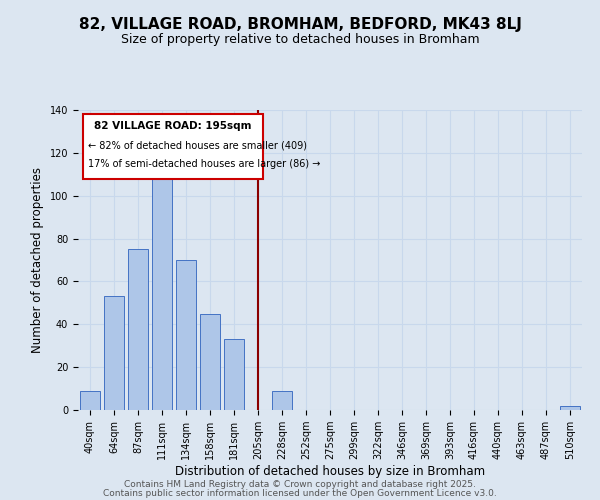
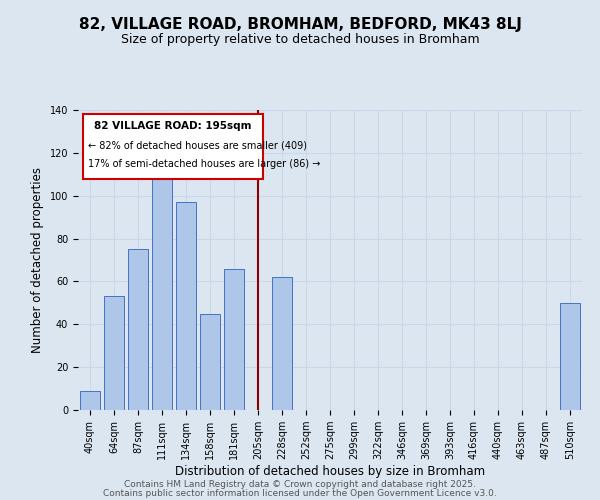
134sqm: 70 -> 97
181sqm: 33 -> 66
228sqm: 9 -> 62
510sqm: 2 -> 50
